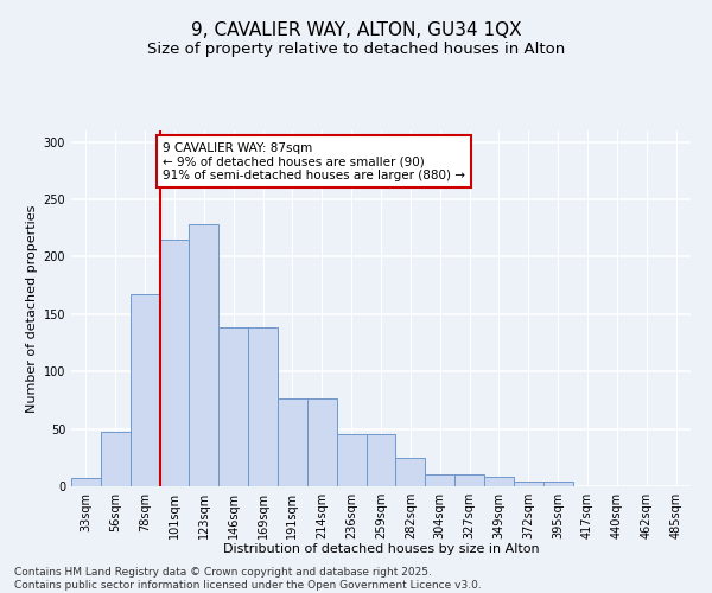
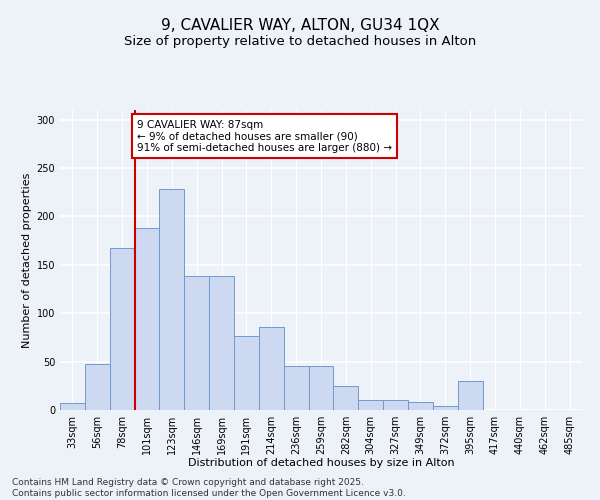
101sqm: 215 -> 188
214sqm: 76 -> 86
395sqm: 4 -> 30
